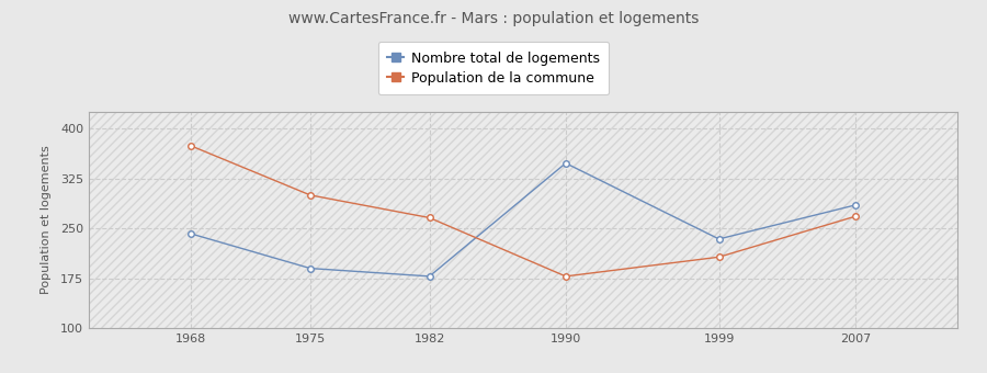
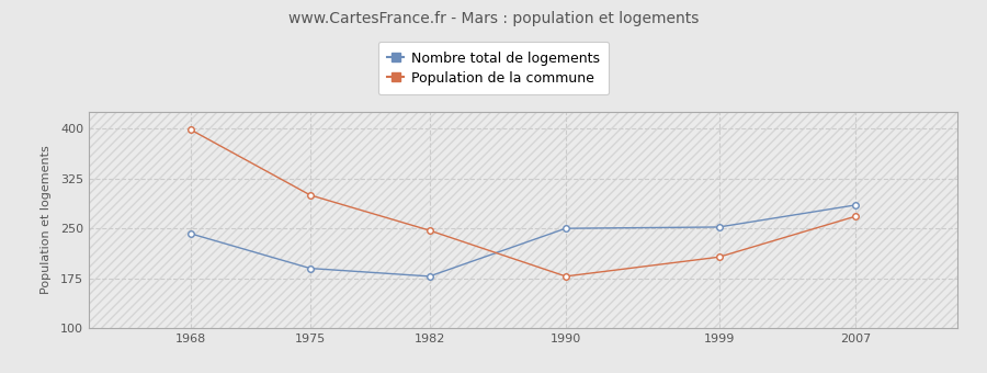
Population de la commune/1968: 374 -> 398
Population de la commune/1982: 266 -> 247
Nombre total de logements/1990: 348 -> 250
Nombre total de logements/1999: 234 -> 252
